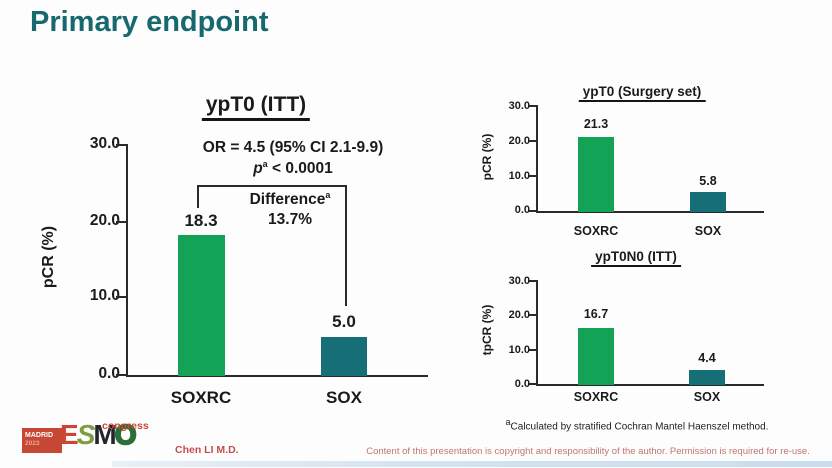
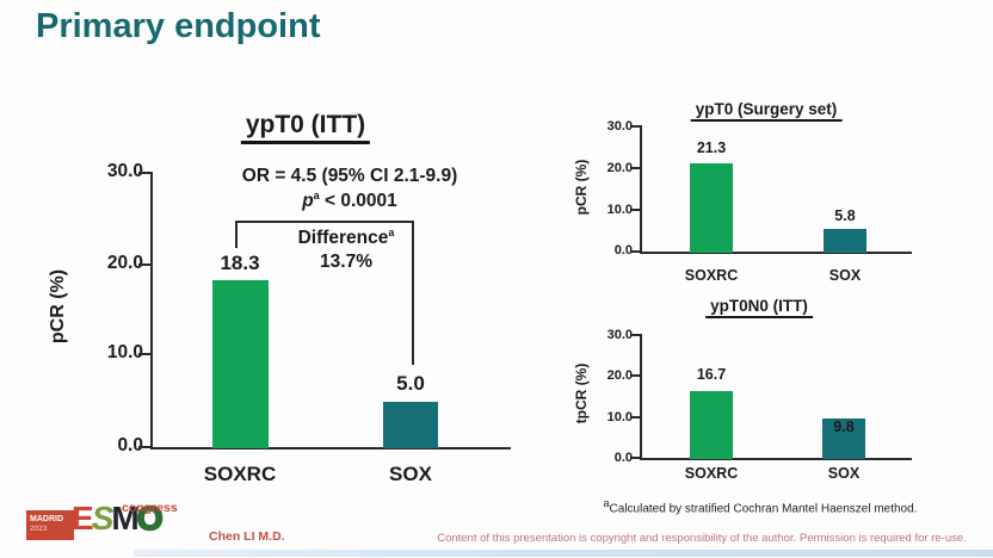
ypT0N0 (ITT)/SOX: 4.4 -> 9.8
